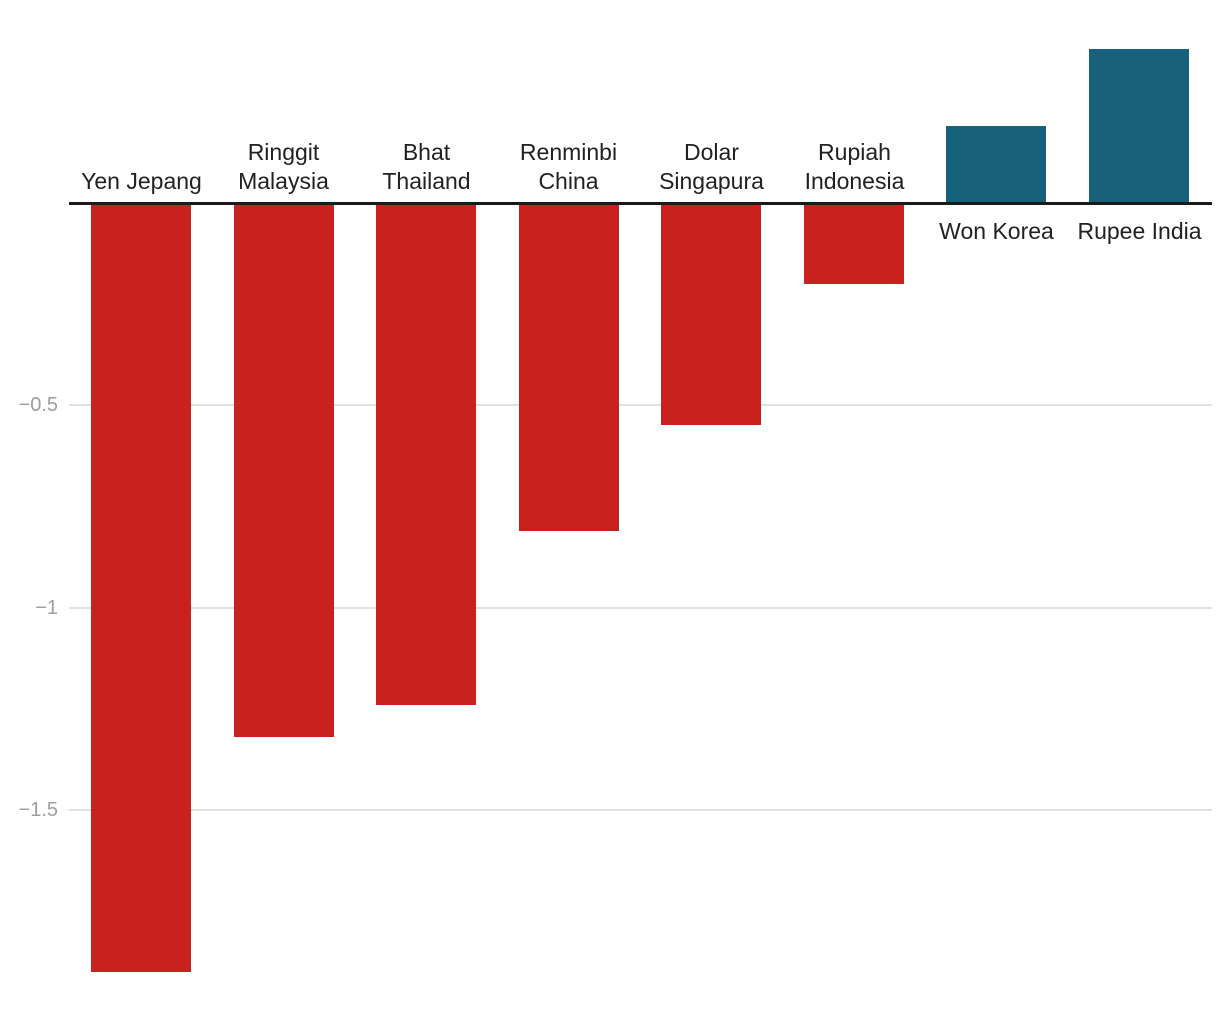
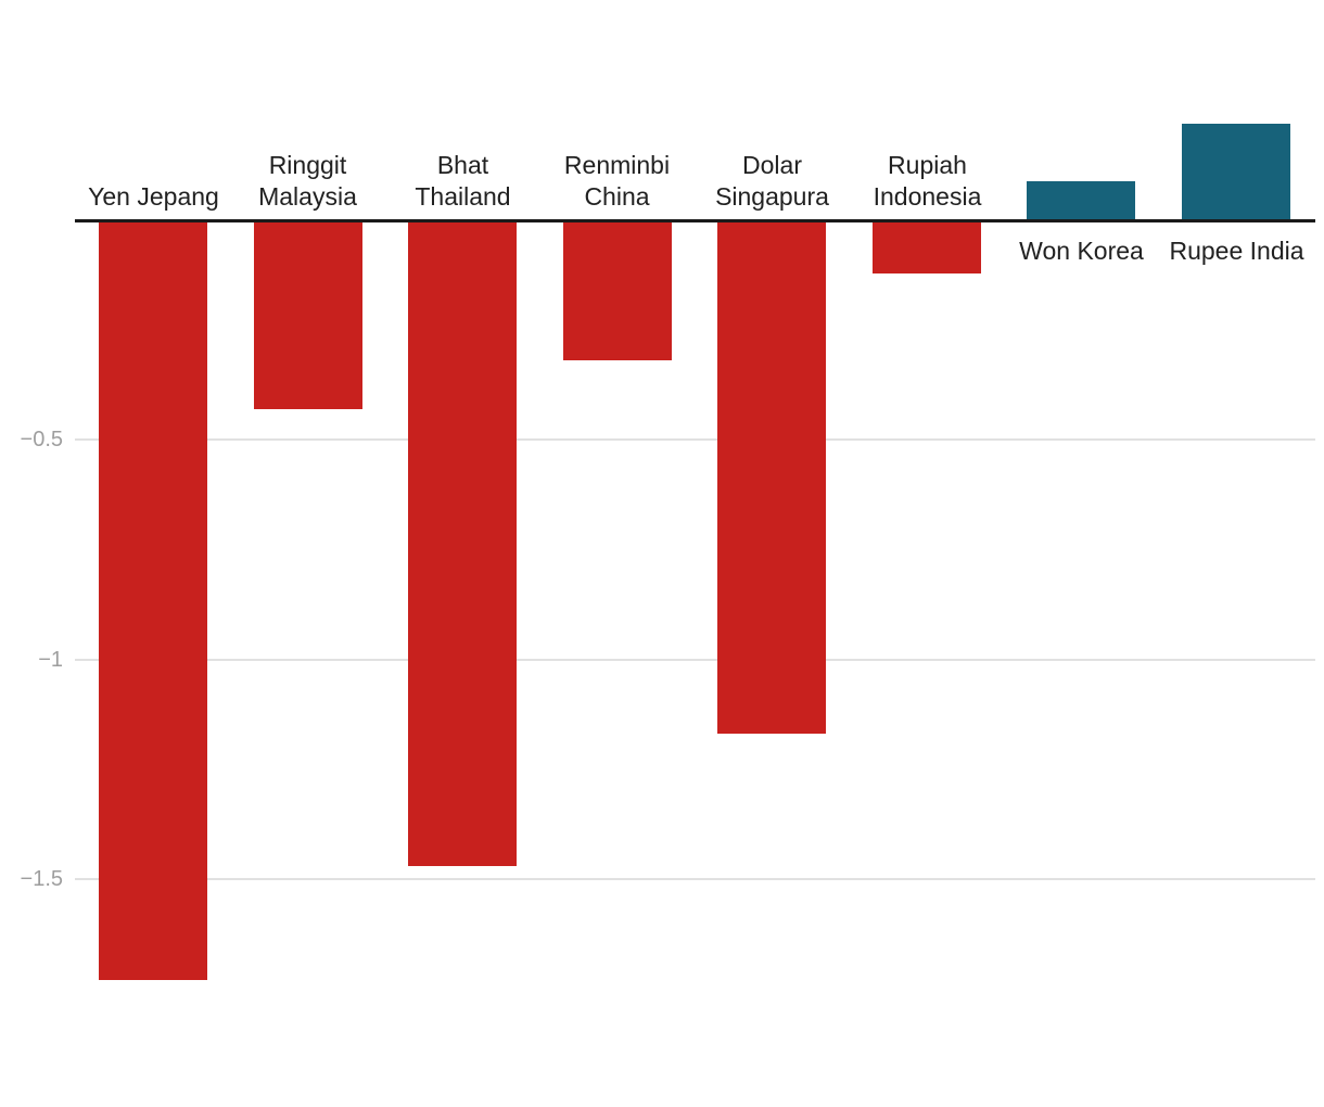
Yen Jepang: -1.90 -> -1.73
Ringgit Malaysia: -1.32 -> -0.43
Bhat Thailand: -1.24 -> -1.47
Renminbi China: -0.81 -> -0.32
Dolar Singapura: -0.55 -> -1.17
Rupiah Indonesia: -0.20 -> -0.12
Won Korea: 0.19 -> 0.09
Rupee India: 0.38 -> 0.22
